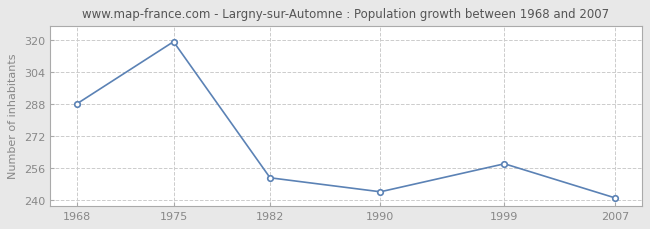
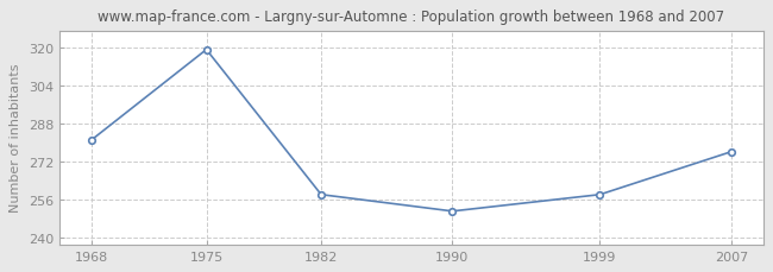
1968: 288 -> 281
1982: 251 -> 258
1990: 244 -> 251
2007: 241 -> 276
